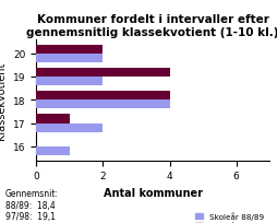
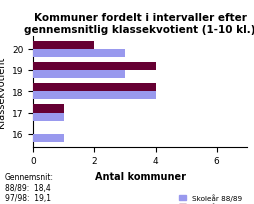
Skoleår 88/89/20: 2 -> 3
Skoleår 88/89/19: 2 -> 3
Skoleår 88/89/17: 2 -> 1
